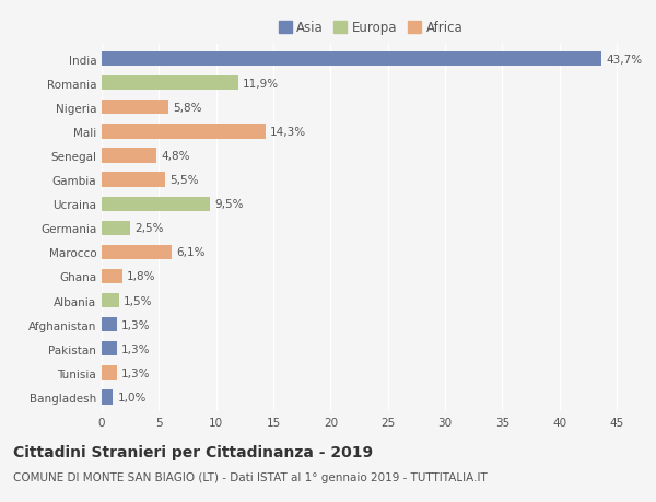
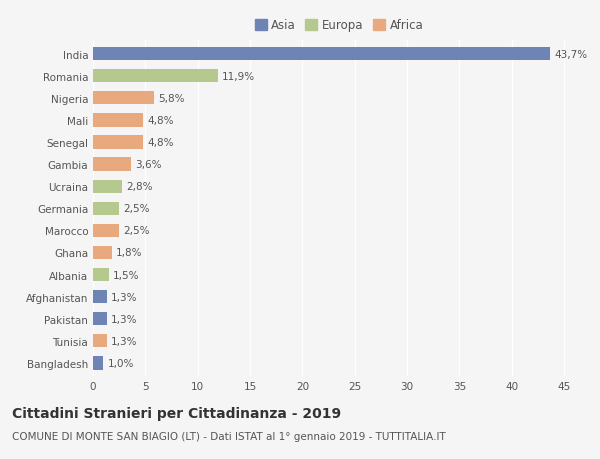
Mali: 14,3% -> 4,8%
Gambia: 5,5% -> 3,6%
Ucraina: 9,5% -> 2,8%
Marocco: 6,1% -> 2,5%
